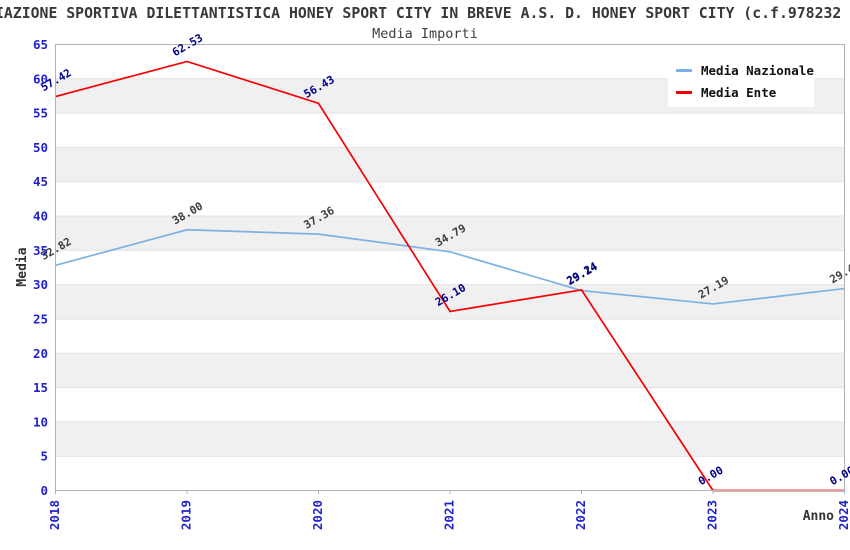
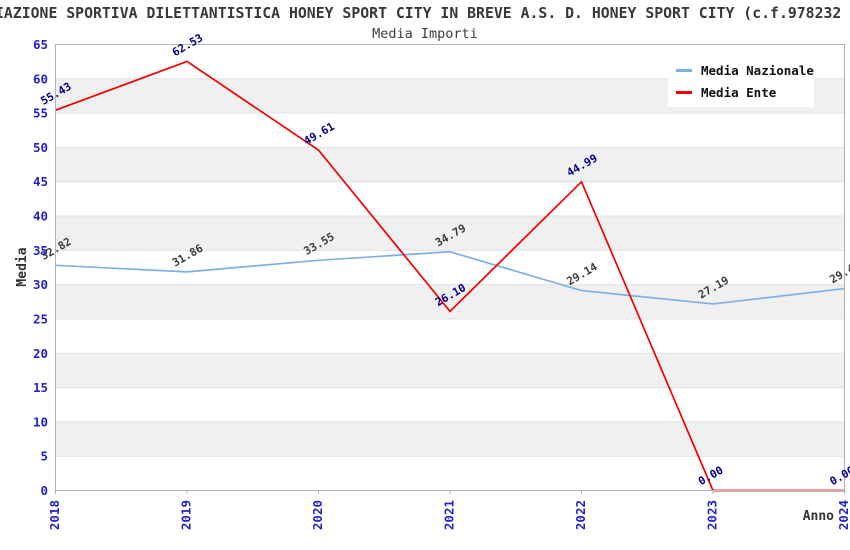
Media Ente/2018: 57.42 -> 55.43
Media Nazionale/2019: 38.00 -> 31.86
Media Nazionale/2020: 37.36 -> 33.55
Media Ente/2020: 56.43 -> 49.61
Media Ente/2022: 29.24 -> 44.99
